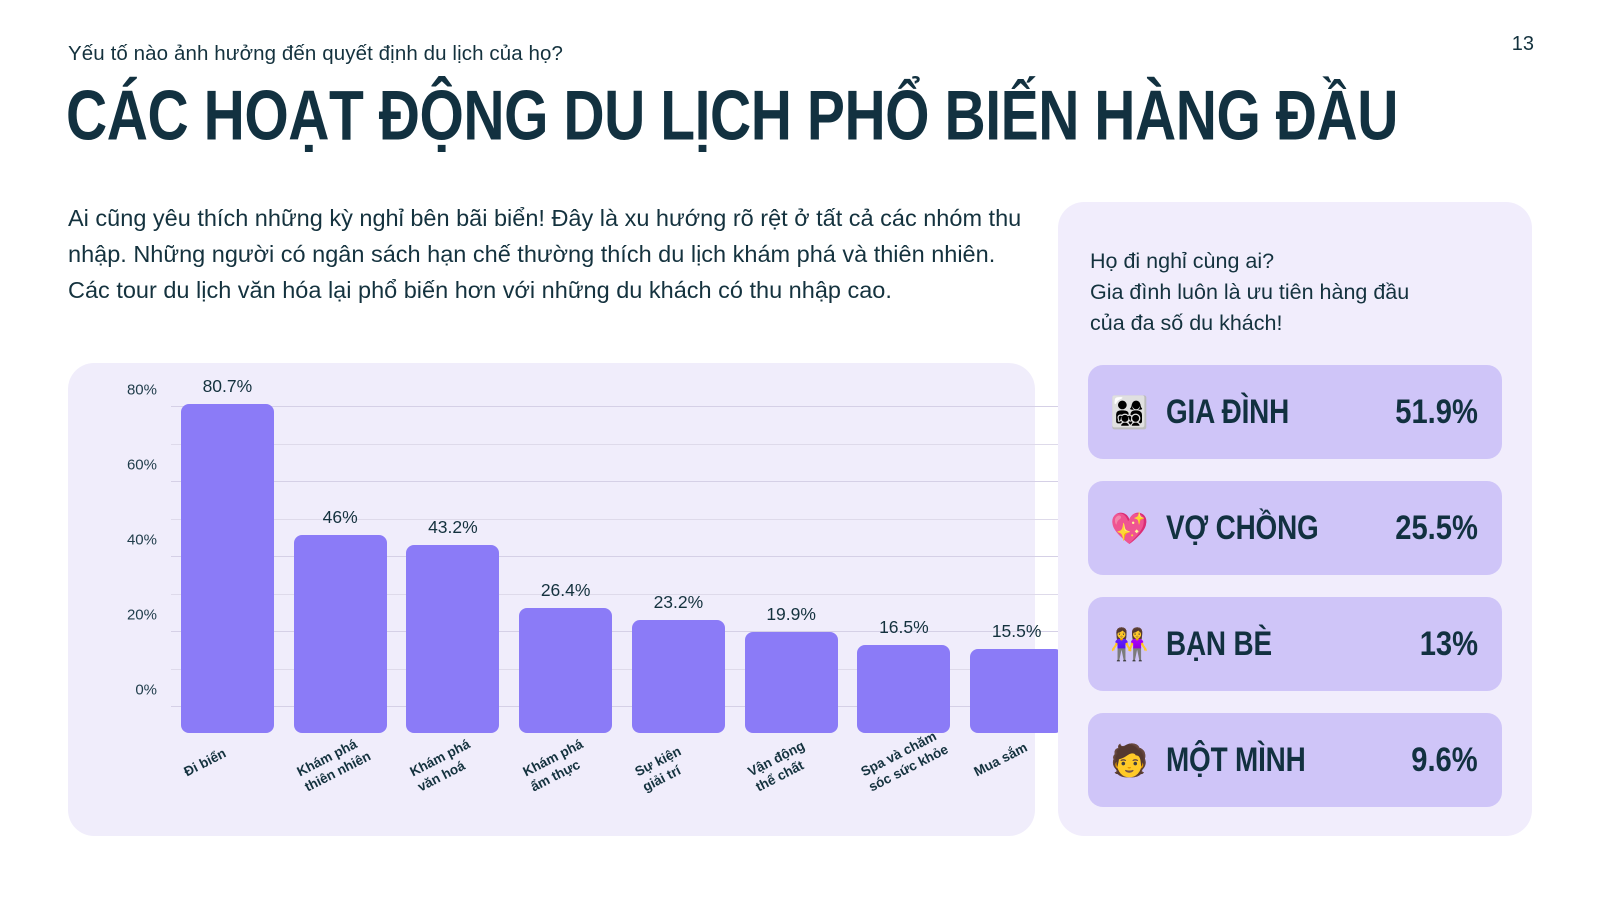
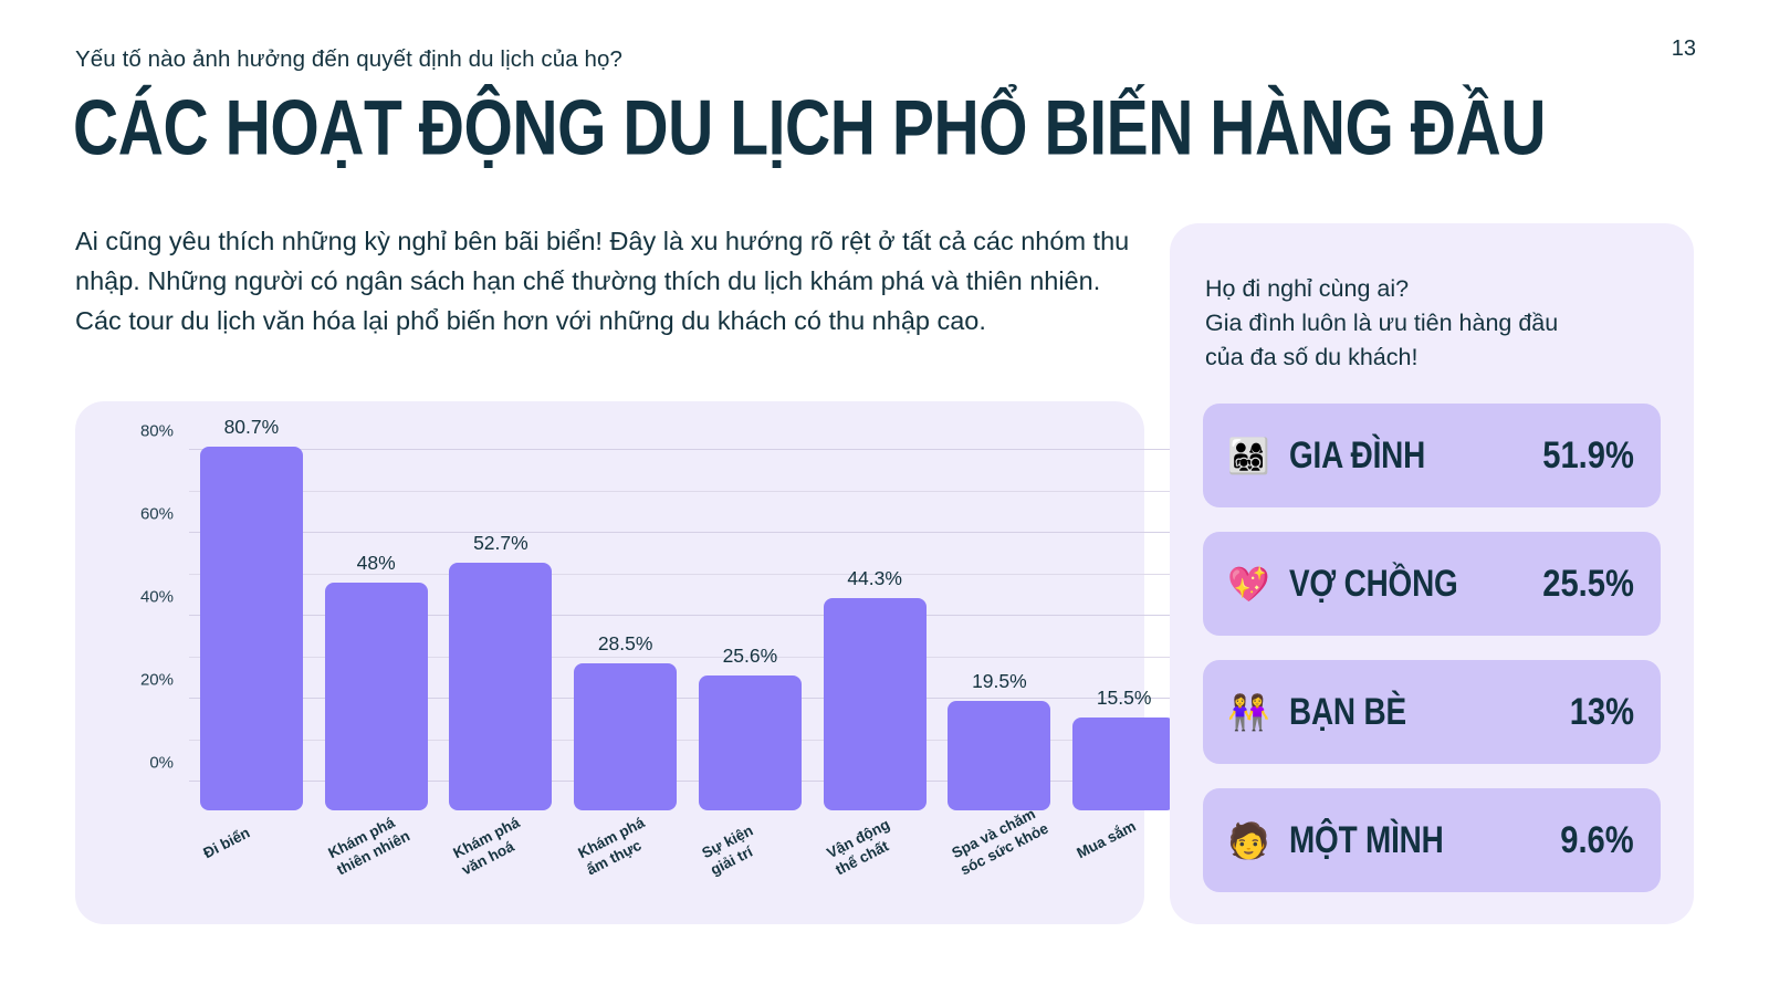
Khám phá thiên nhiên: 46% -> 48%
Khám phá văn hoá: 43.2% -> 52.7%
Khám phá ẩm thực: 26.4% -> 28.5%
Sự kiện giải trí: 23.2% -> 25.6%
Vận động thể chất: 19.9% -> 44.3%
Spa và chăm sóc sức khỏe: 16.5% -> 19.5%
